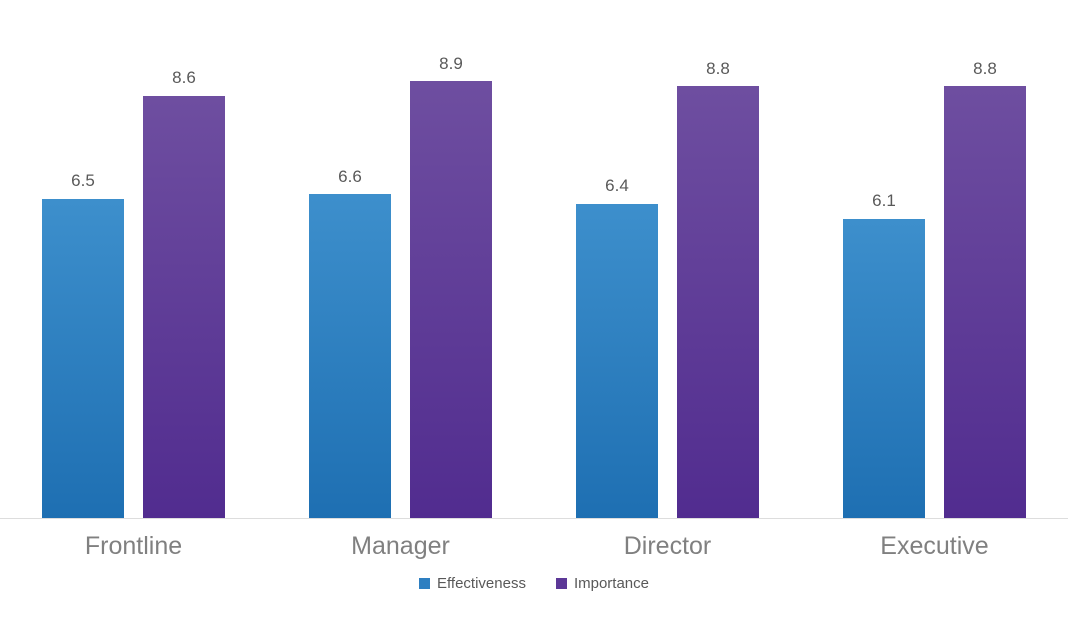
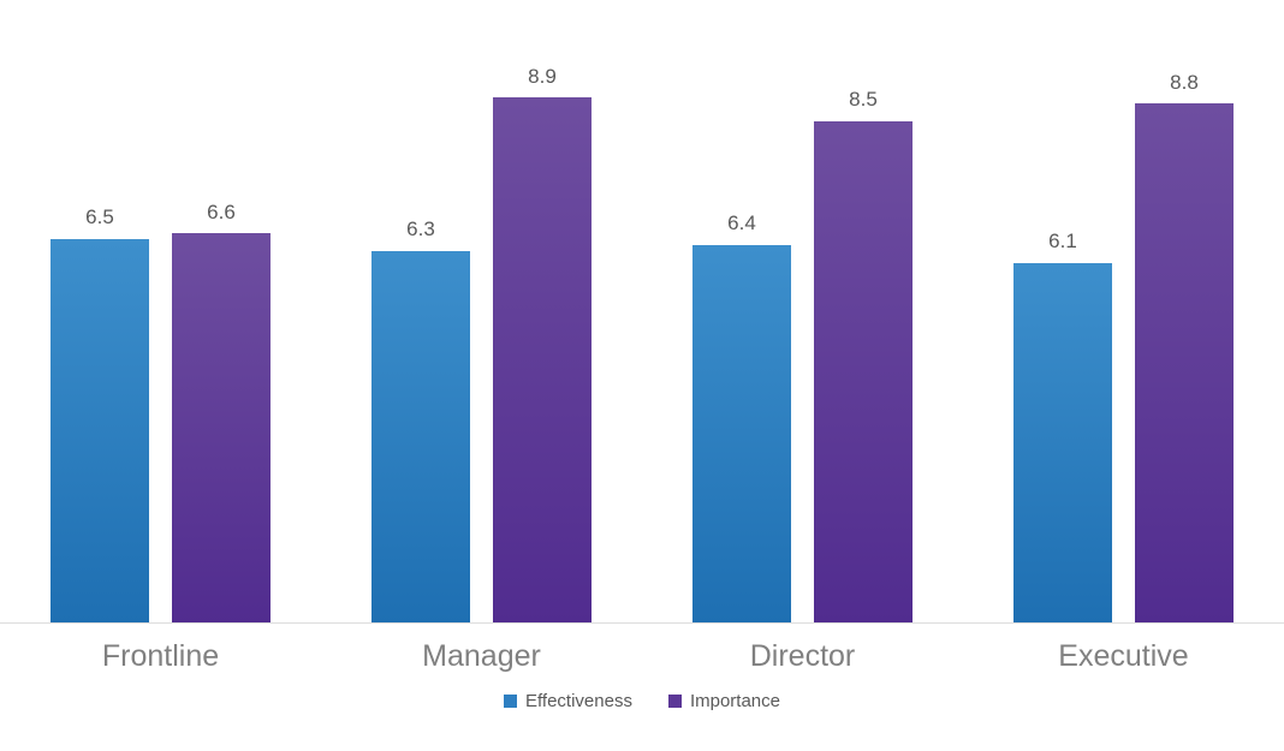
Importance/Frontline: 8.6 -> 6.6
Effectiveness/Manager: 6.6 -> 6.3
Importance/Director: 8.8 -> 8.5
